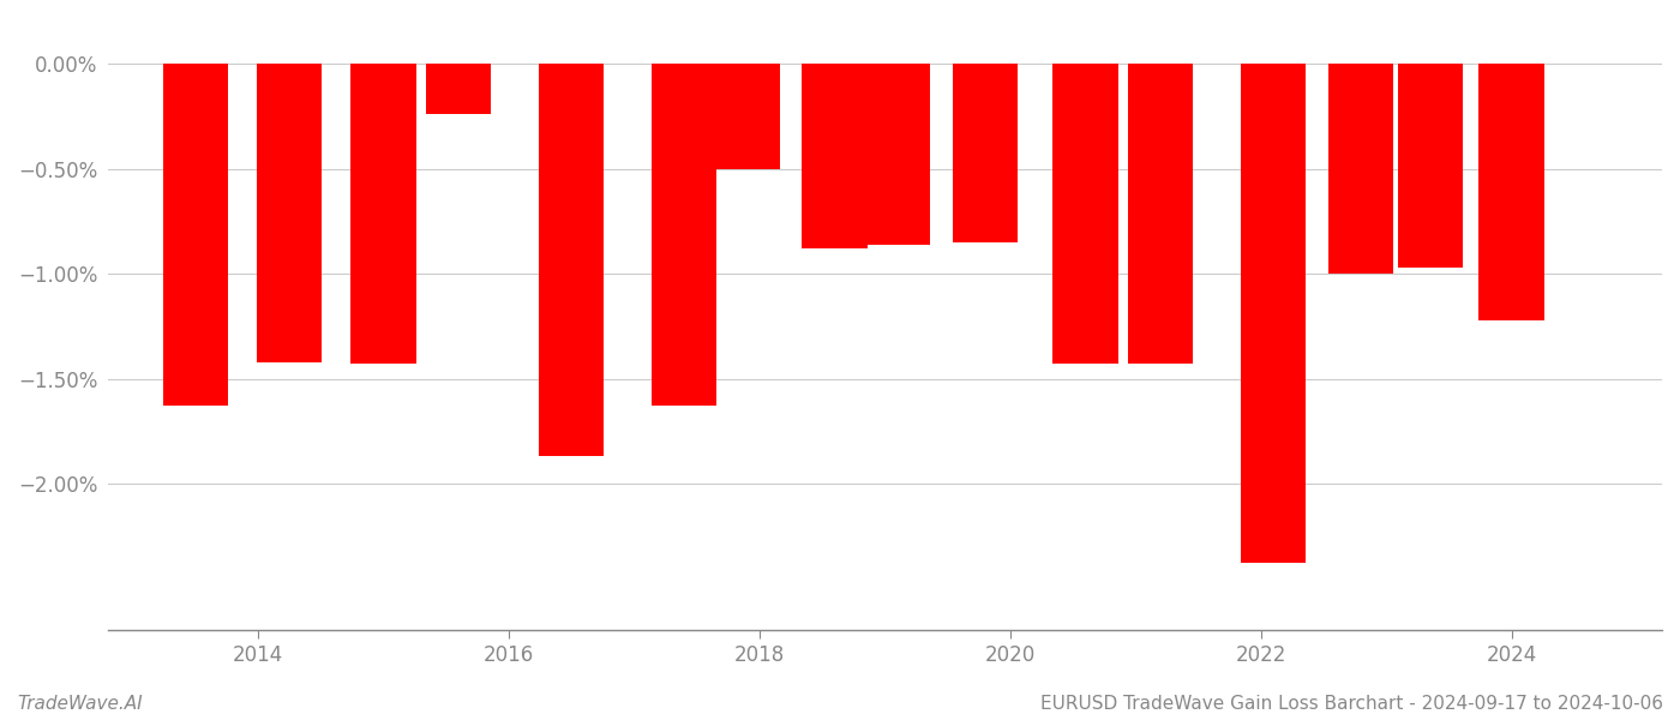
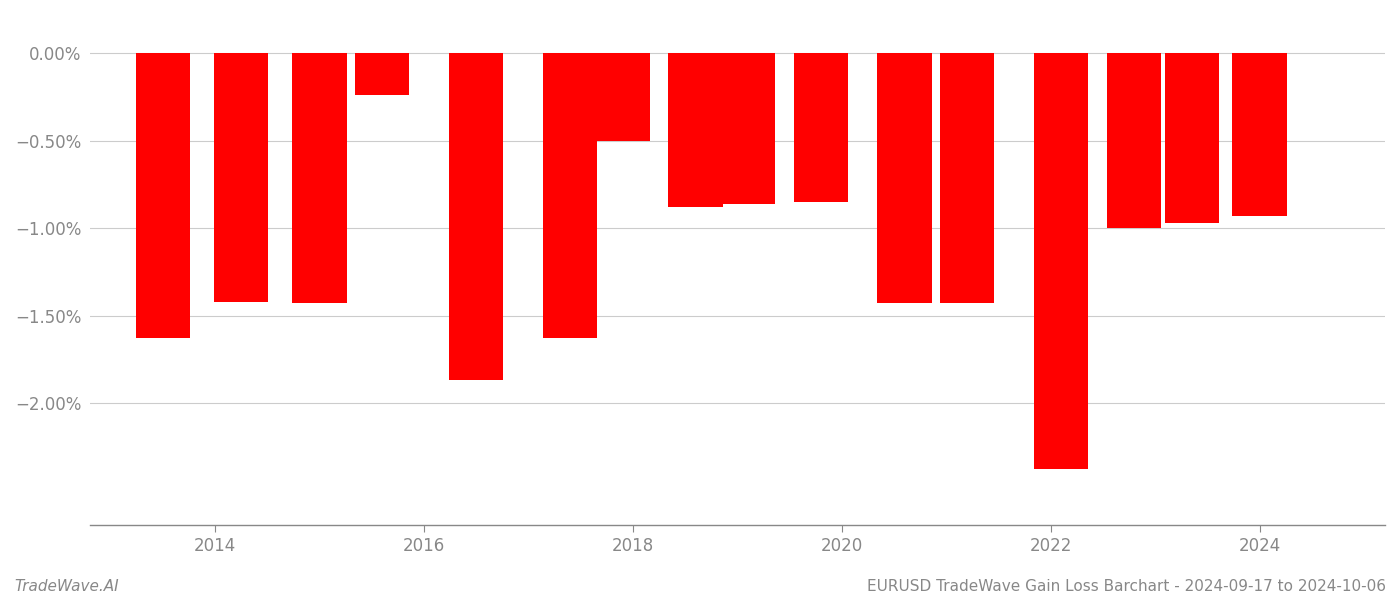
2024: -1.22% -> -0.93%
